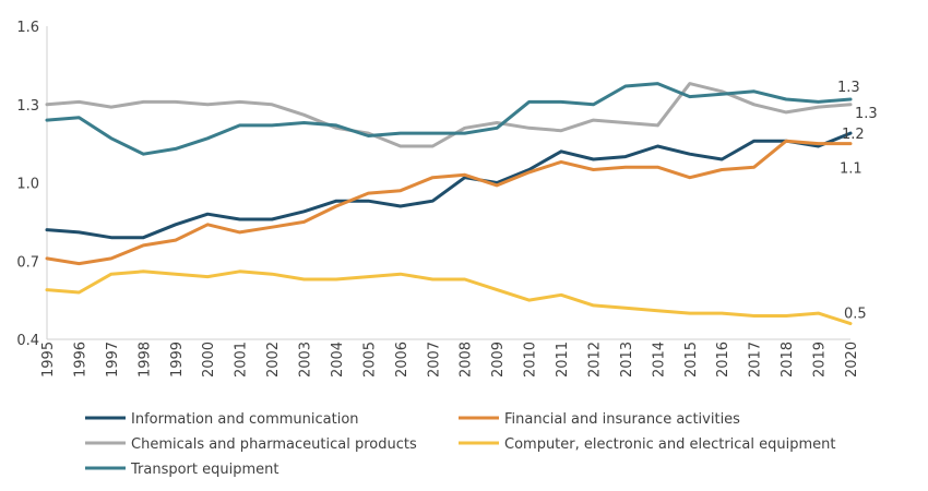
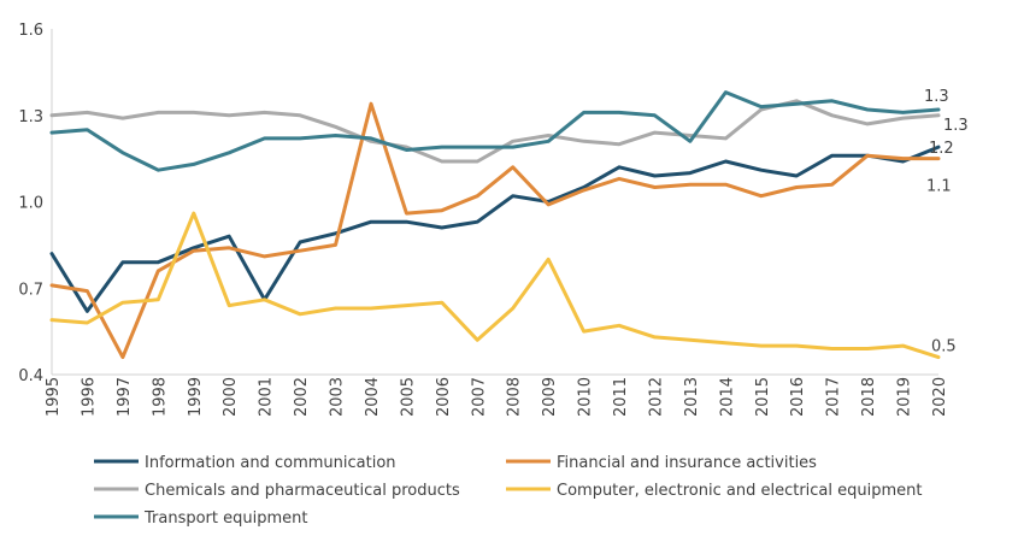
Information and communication/1996: 0.81 -> 0.62
Financial and insurance activities/1997: 0.71 -> 0.46
Financial and insurance activities/1999: 0.78 -> 0.83
Computer, electronic and electrical equipment/1999: 0.65 -> 0.96
Information and communication/2001: 0.86 -> 0.66
Computer, electronic and electrical equipment/2002: 0.65 -> 0.61
Financial and insurance activities/2004: 0.91 -> 1.34
Computer, electronic and electrical equipment/2007: 0.63 -> 0.52
Financial and insurance activities/2008: 1.03 -> 1.12
Computer, electronic and electrical equipment/2009: 0.59 -> 0.80
Transport equipment/2013: 1.37 -> 1.21
Chemicals and pharmaceutical products/2015: 1.38 -> 1.32
